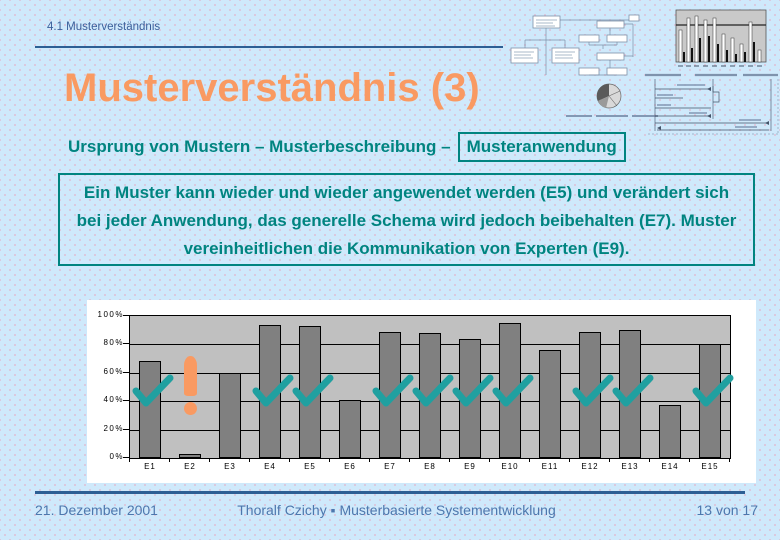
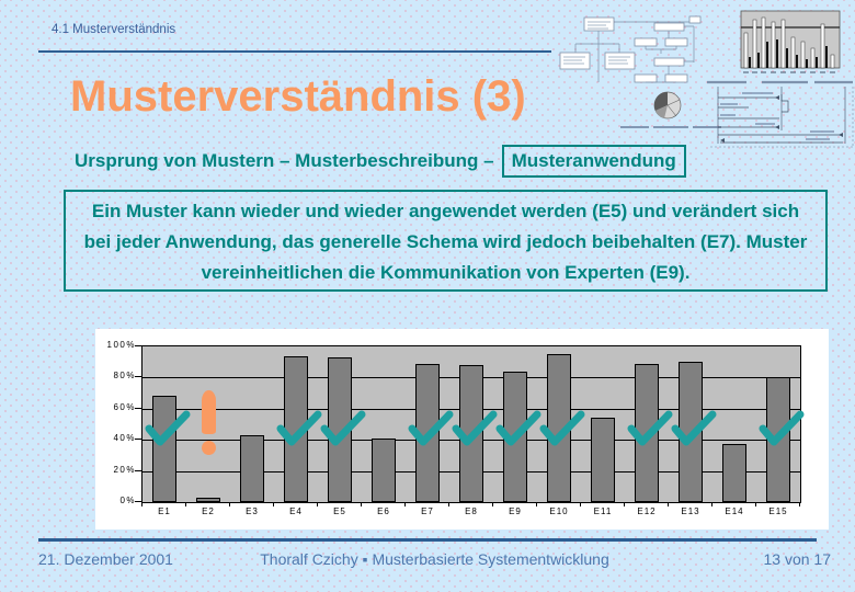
E3: 60% -> 43%
E11: 76% -> 54%
